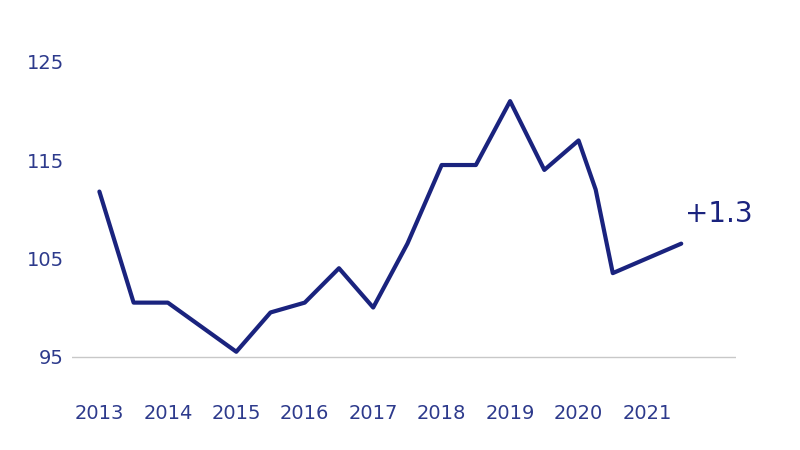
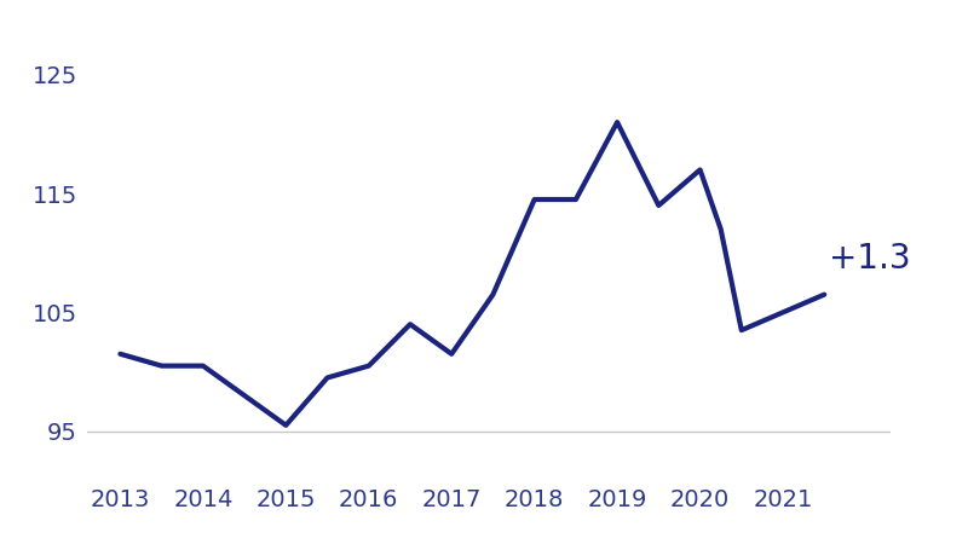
2013: 111.8 -> 101.5
2017: 100.0 -> 101.5
